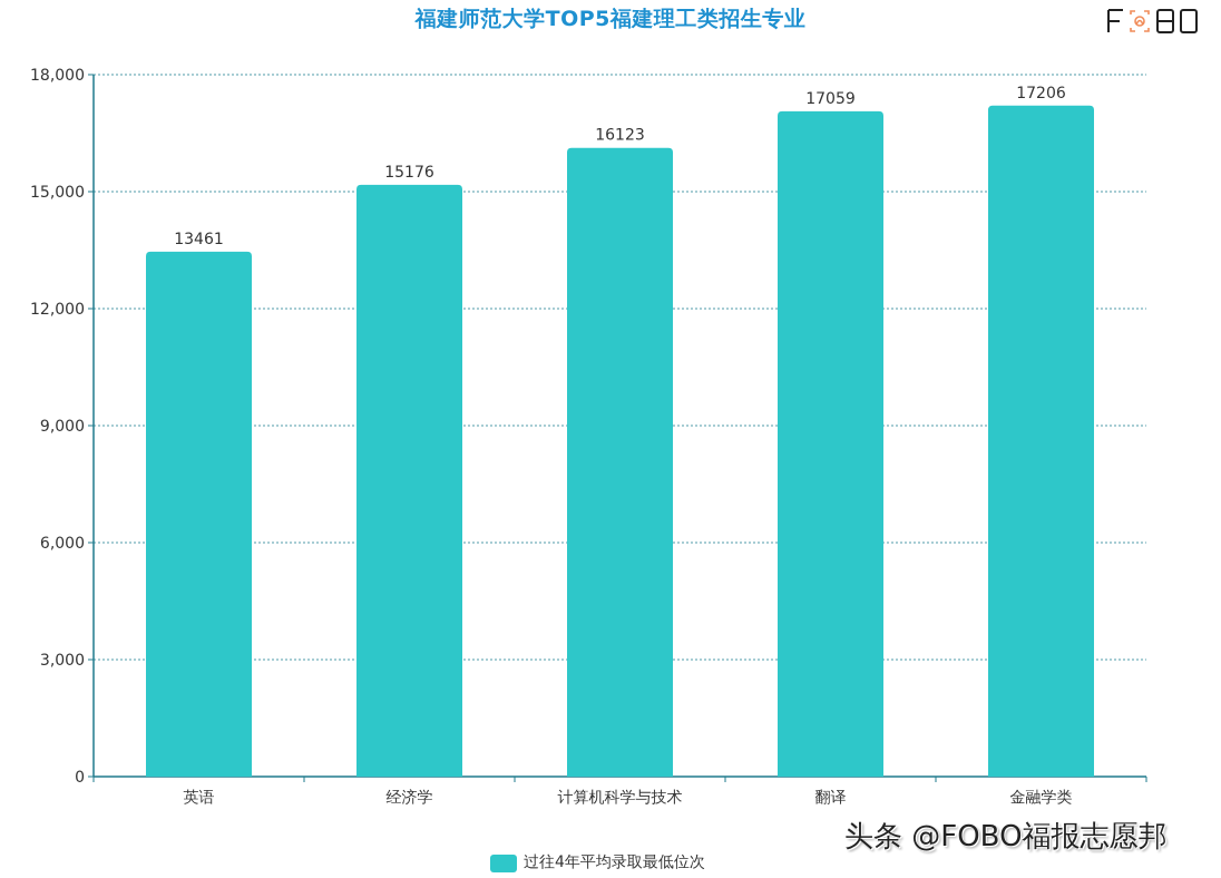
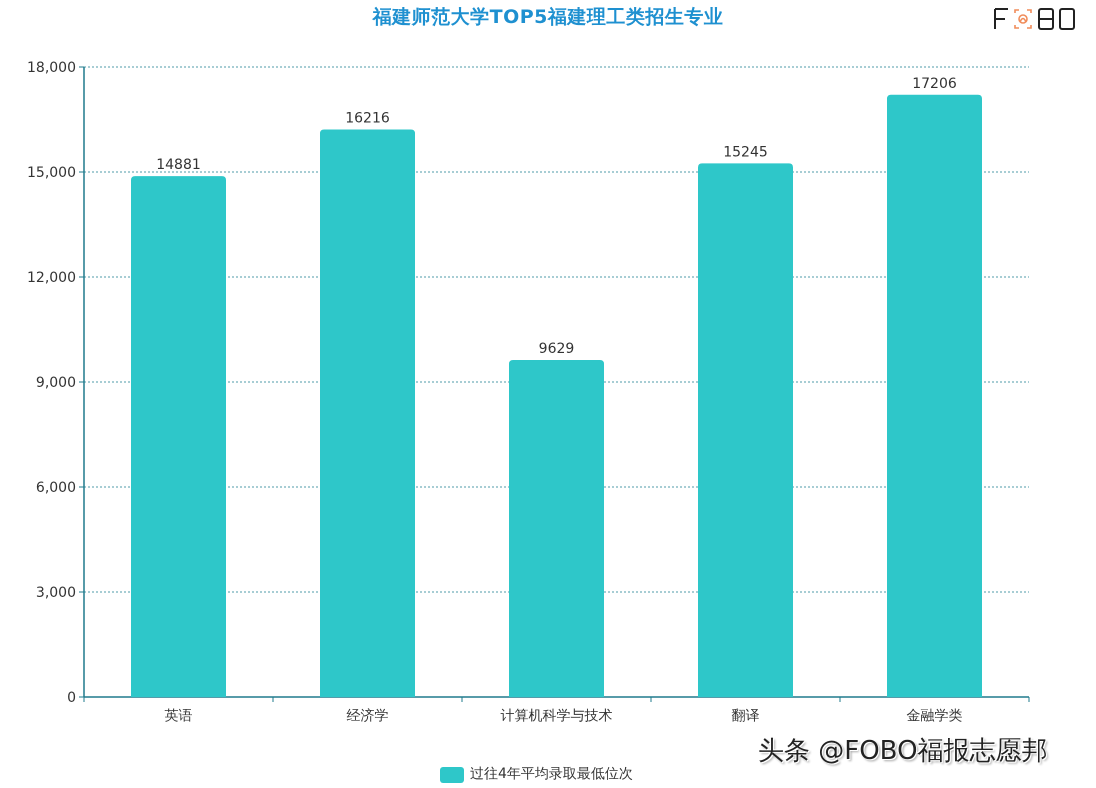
英语: 13461 -> 14881
经济学: 15176 -> 16216
计算机科学与技术: 16123 -> 9629
翻译: 17059 -> 15245
